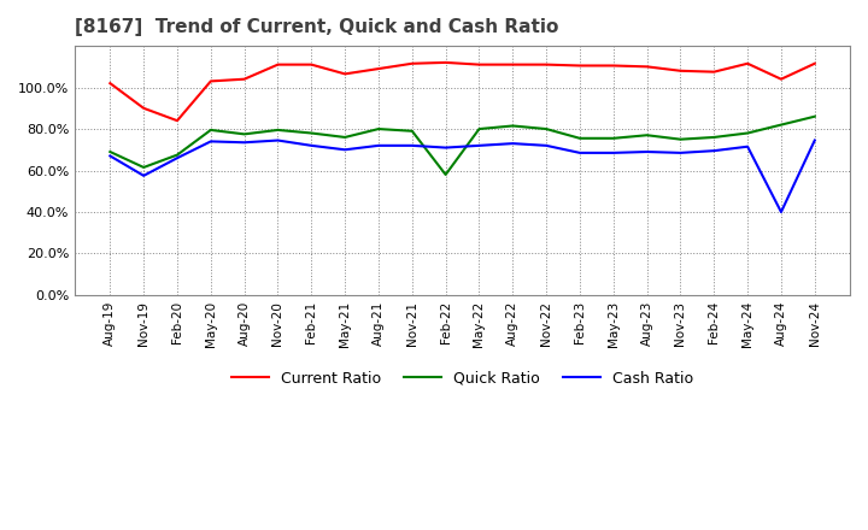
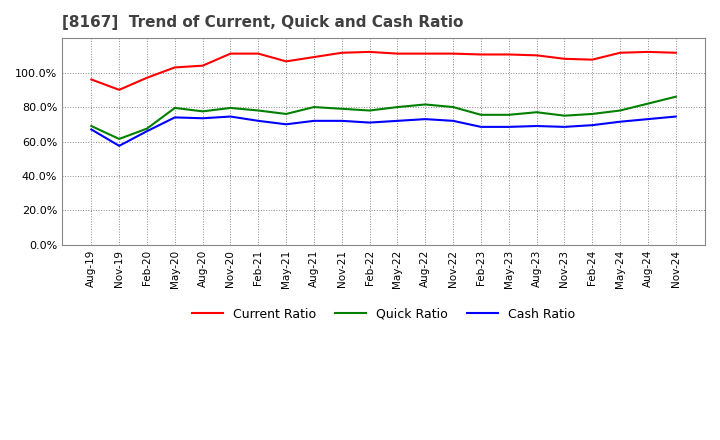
Current Ratio/Aug-19: 102% -> 96%
Current Ratio/Feb-20: 84% -> 97%
Quick Ratio/Feb-22: 58% -> 78%
Current Ratio/Aug-24: 104% -> 112%
Cash Ratio/Aug-24: 40% -> 73%
